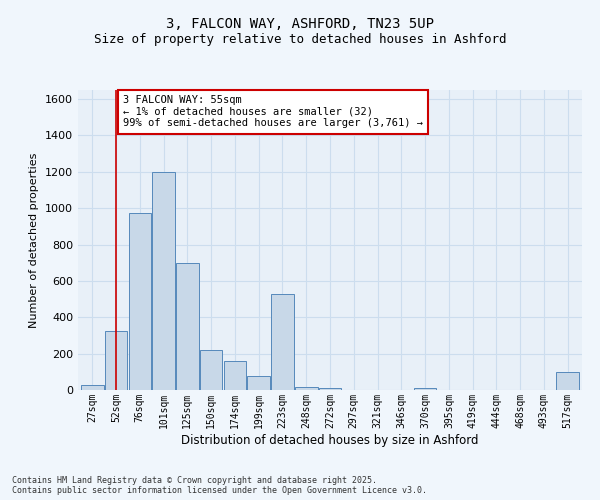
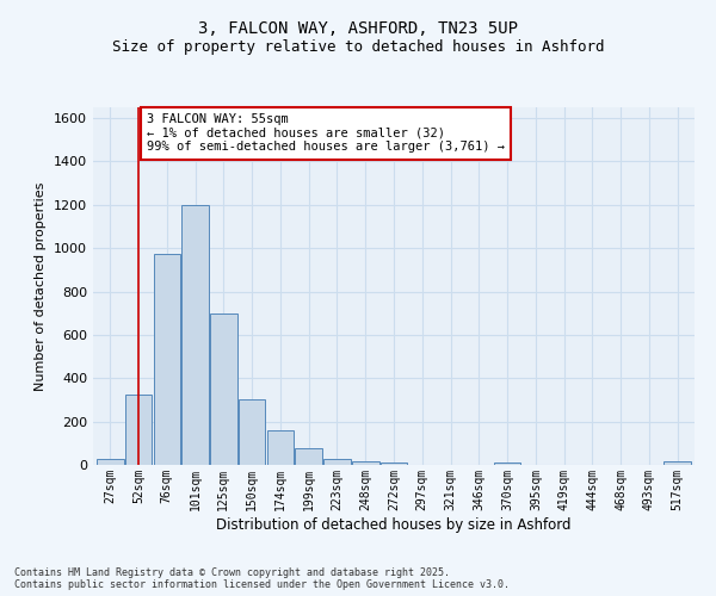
150sqm: 220 -> 300
223sqm: 530 -> 20
517sqm: 100 -> 20
